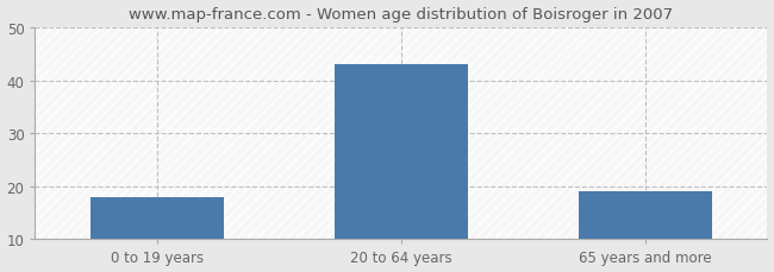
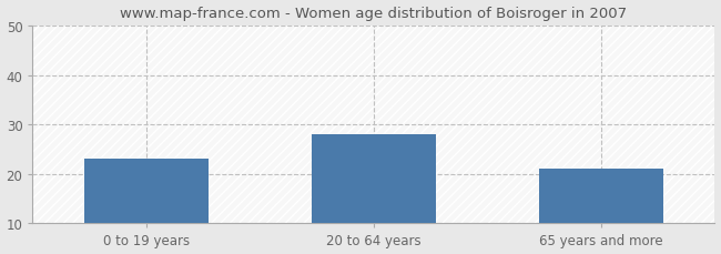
0 to 19 years: 18 -> 23
20 to 64 years: 43 -> 28
65 years and more: 19 -> 21
